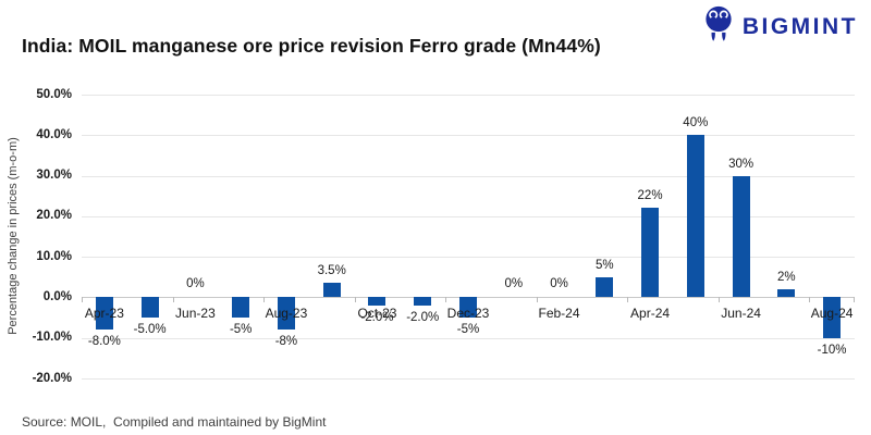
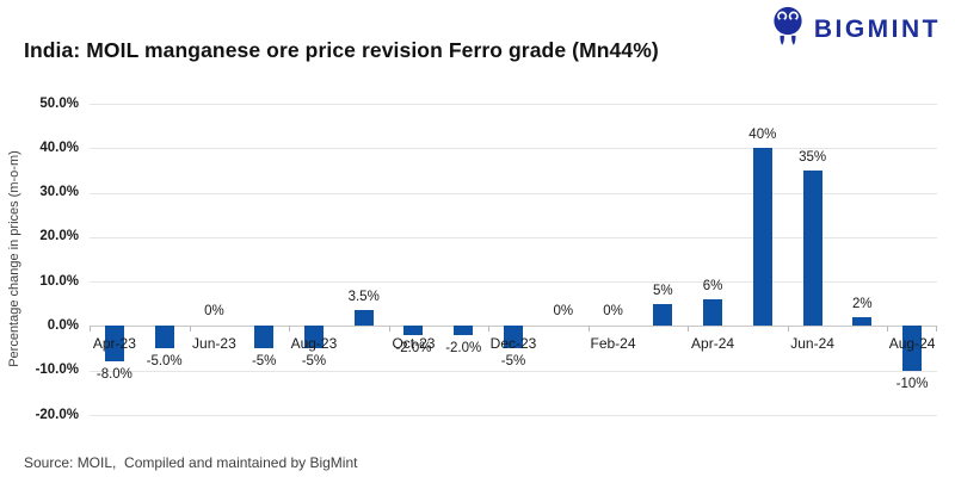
Aug-23: -8% -> -5%
Apr-24: 22% -> 6%
Jun-24: 30% -> 35%
